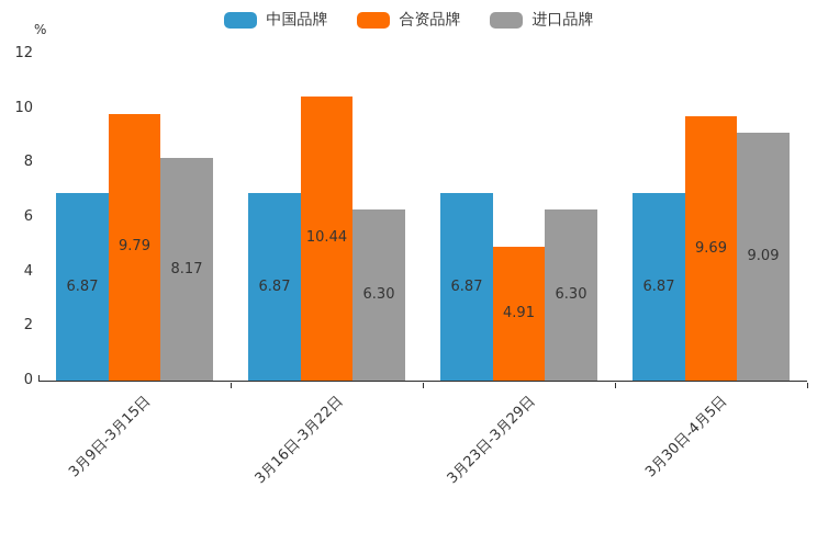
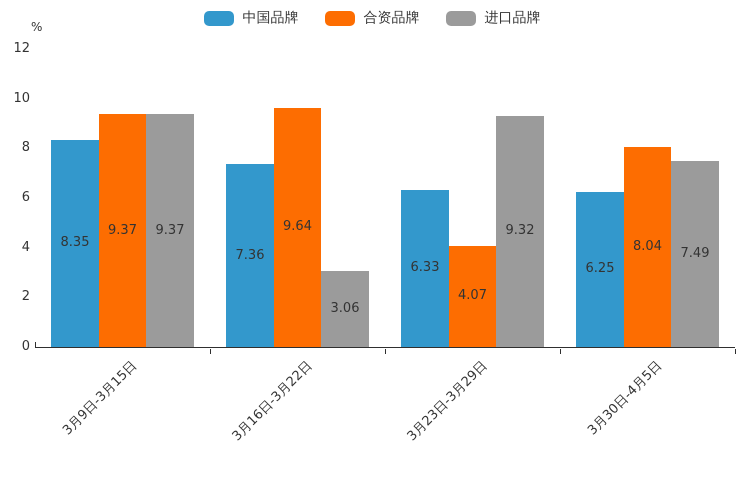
中国品牌/3月9日-3月15日: 6.87 -> 8.35
合资品牌/3月9日-3月15日: 9.79 -> 9.37
进口品牌/3月9日-3月15日: 8.17 -> 9.37
中国品牌/3月16日-3月22日: 6.87 -> 7.36
合资品牌/3月16日-3月22日: 10.44 -> 9.64
进口品牌/3月16日-3月22日: 6.30 -> 3.06
中国品牌/3月23日-3月29日: 6.87 -> 6.33
合资品牌/3月23日-3月29日: 4.91 -> 4.07
进口品牌/3月23日-3月29日: 6.30 -> 9.32
中国品牌/3月30日-4月5日: 6.87 -> 6.25
合资品牌/3月30日-4月5日: 9.69 -> 8.04
进口品牌/3月30日-4月5日: 9.09 -> 7.49
